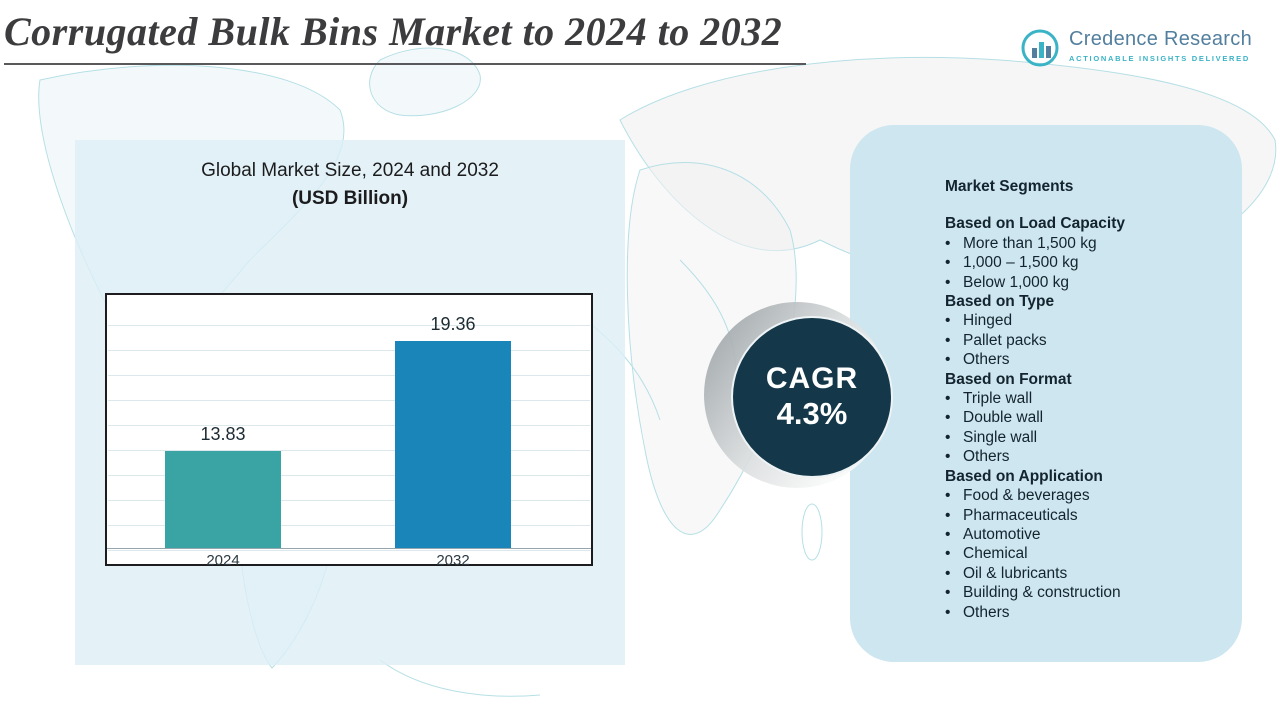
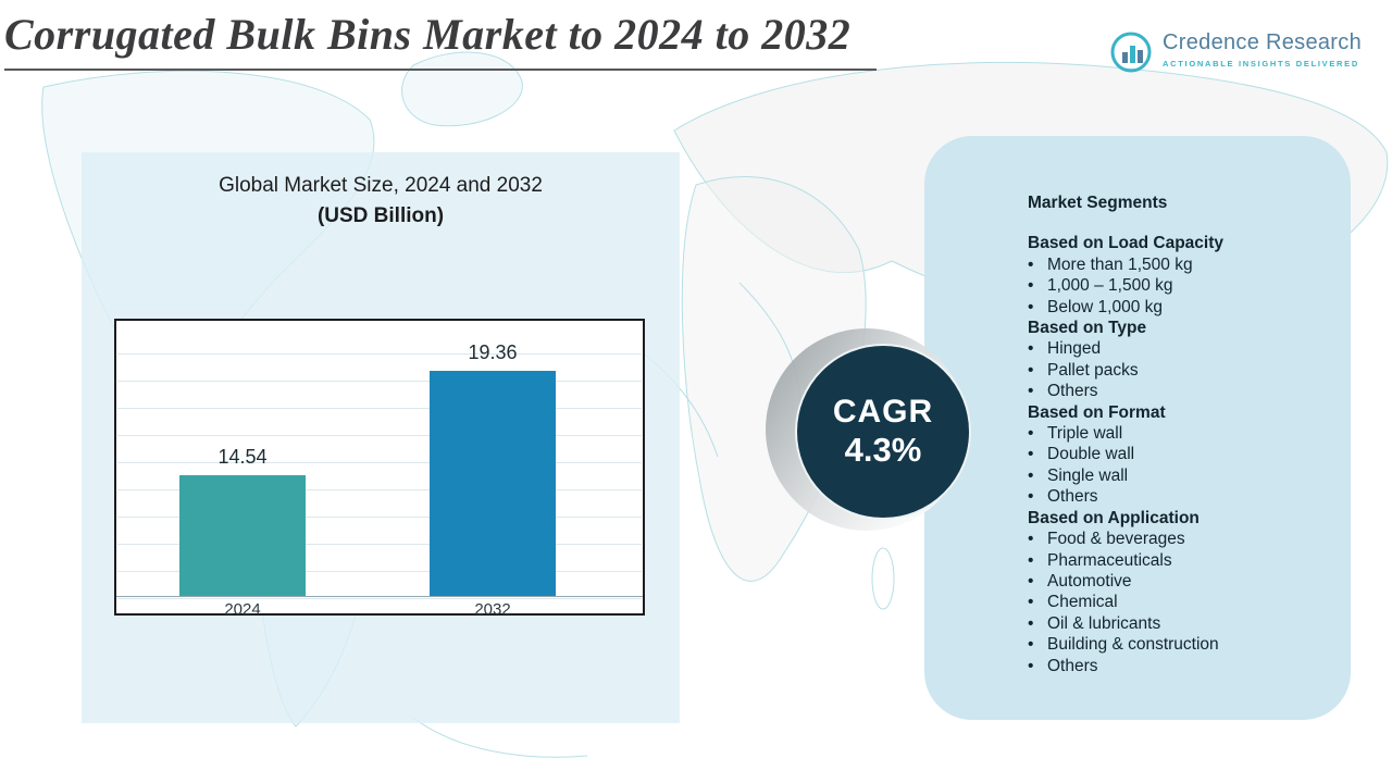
2024: 13.83 -> 14.54
